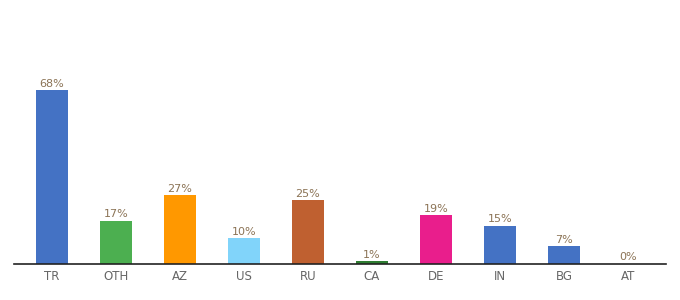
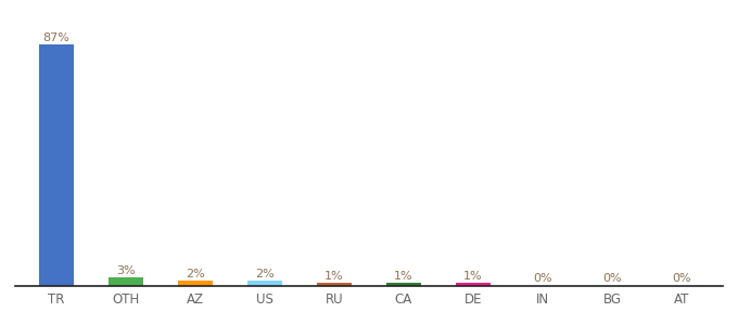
TR: 68% -> 87%
OTH: 17% -> 3%
AZ: 27% -> 2%
US: 10% -> 2%
RU: 25% -> 1%
DE: 19% -> 1%
IN: 15% -> 0%
BG: 7% -> 0%
